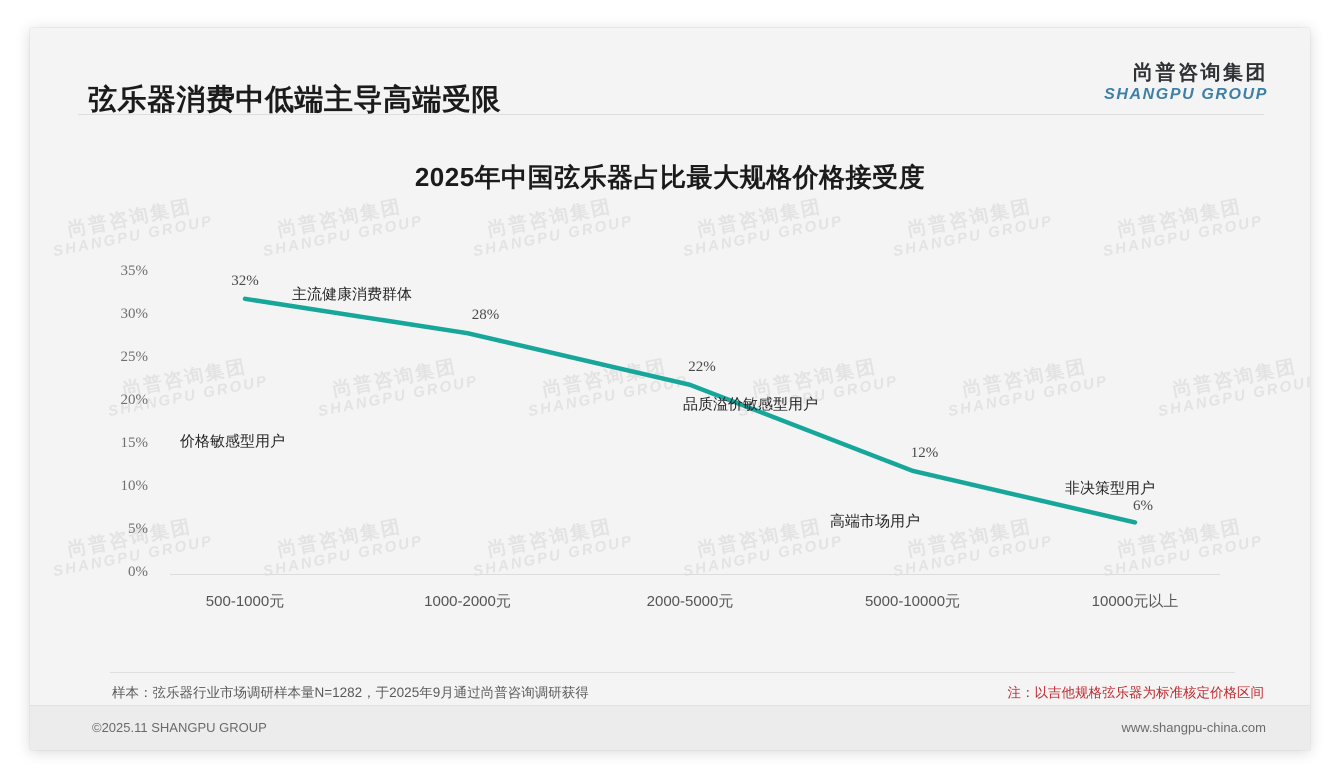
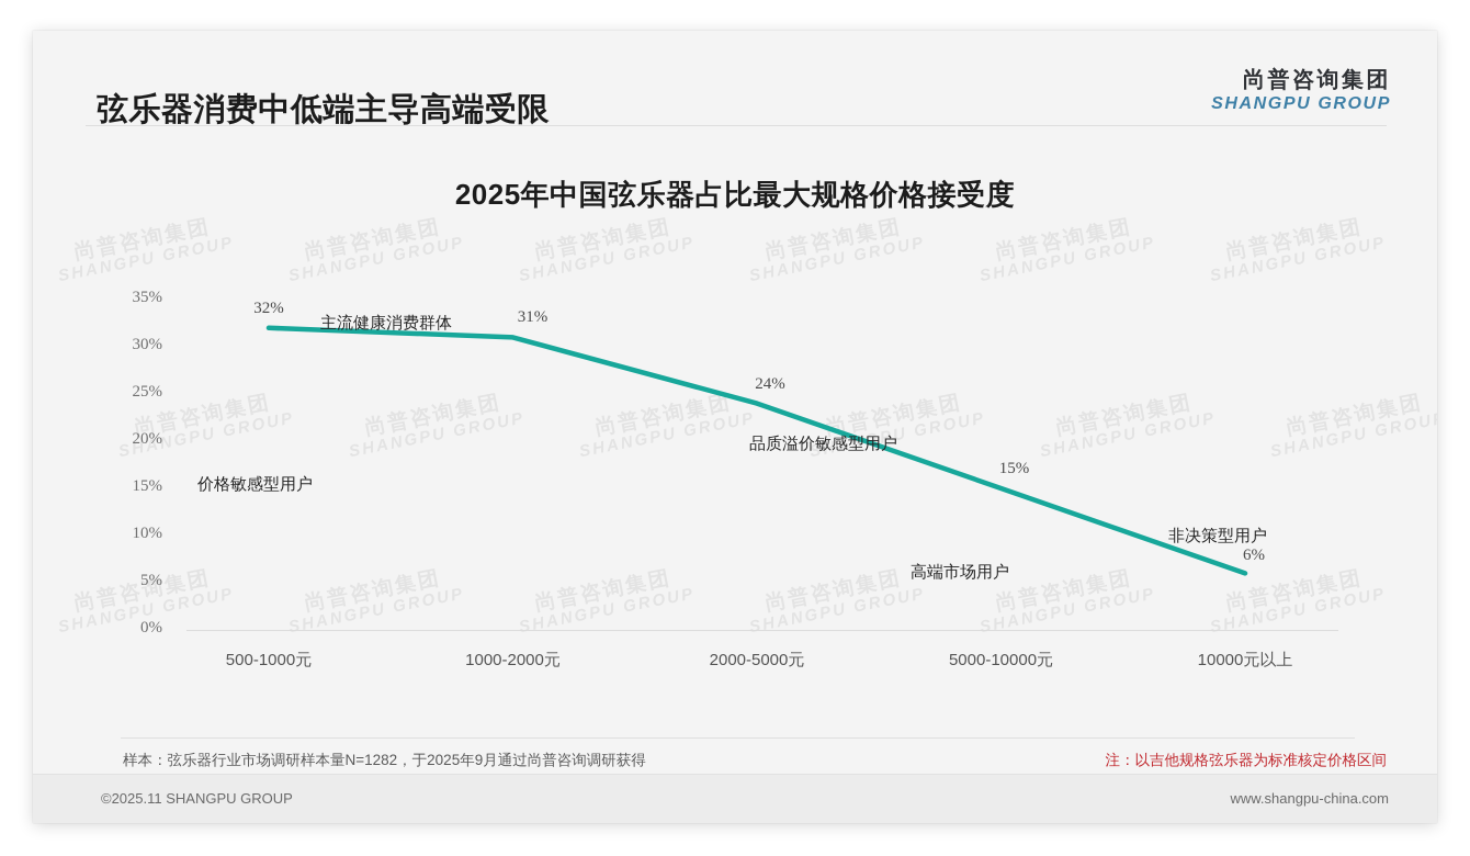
1000-2000元: 28% -> 31%
2000-5000元: 22% -> 24%
5000-10000元: 12% -> 15%
